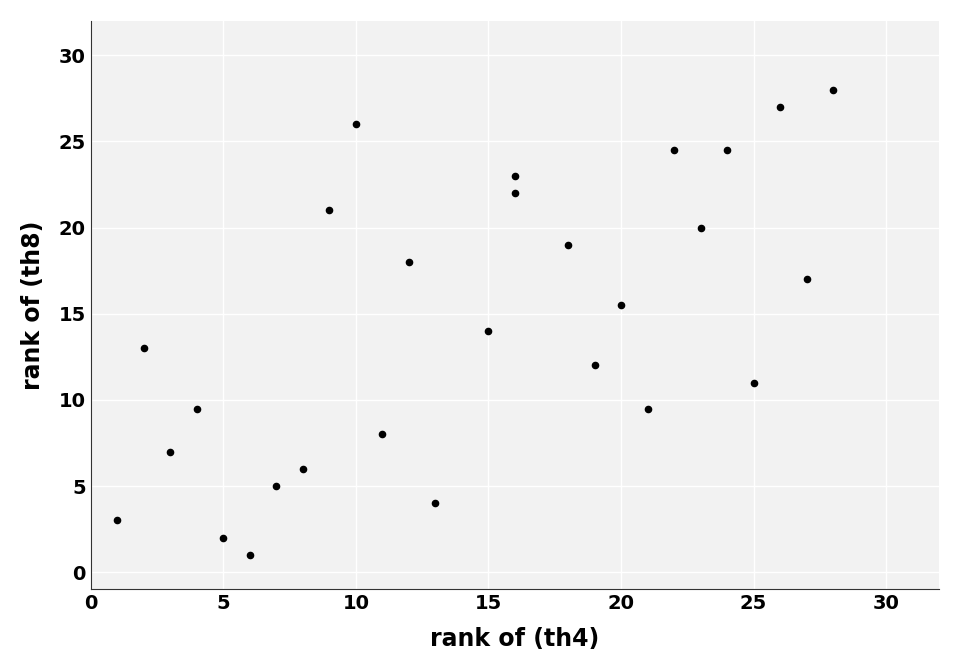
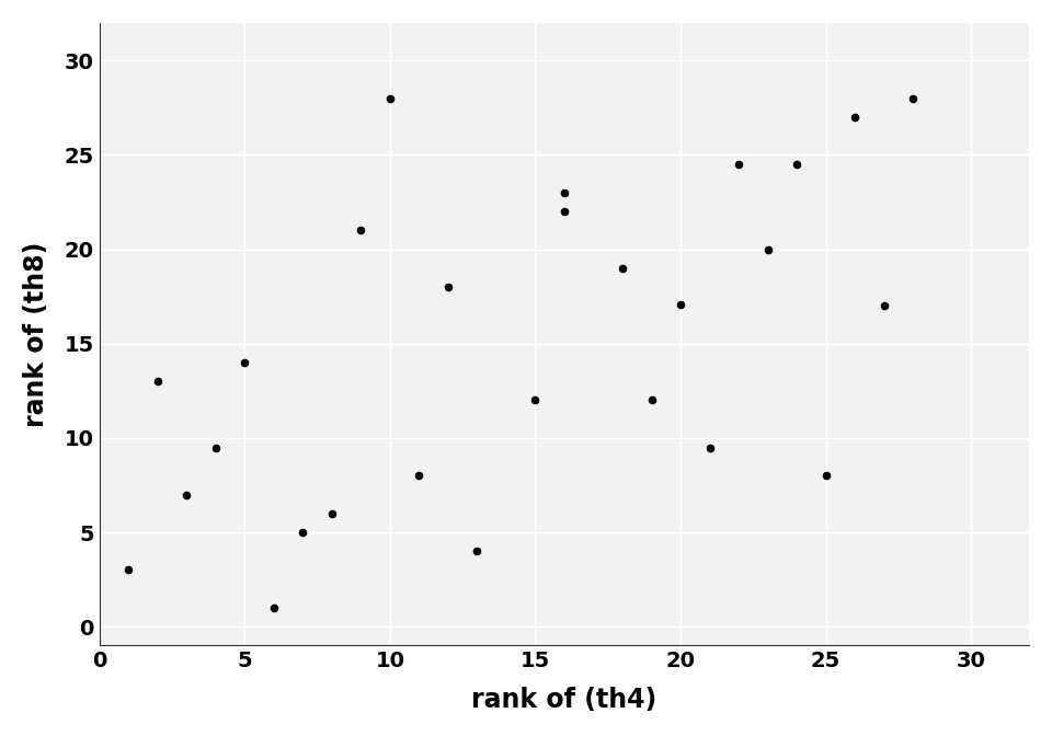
5: 2.0 -> 14.0
10: 26.0 -> 28.0
15: 14.0 -> 12.0
20: 15.5 -> 17.1
25: 11.0 -> 8.0
